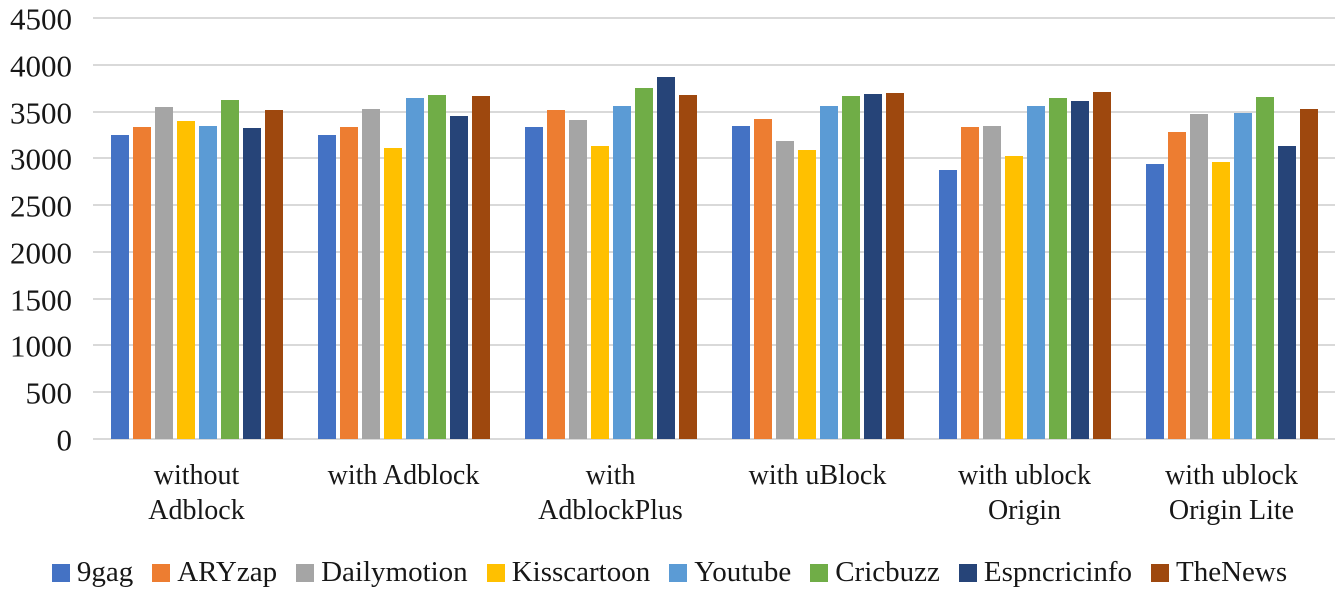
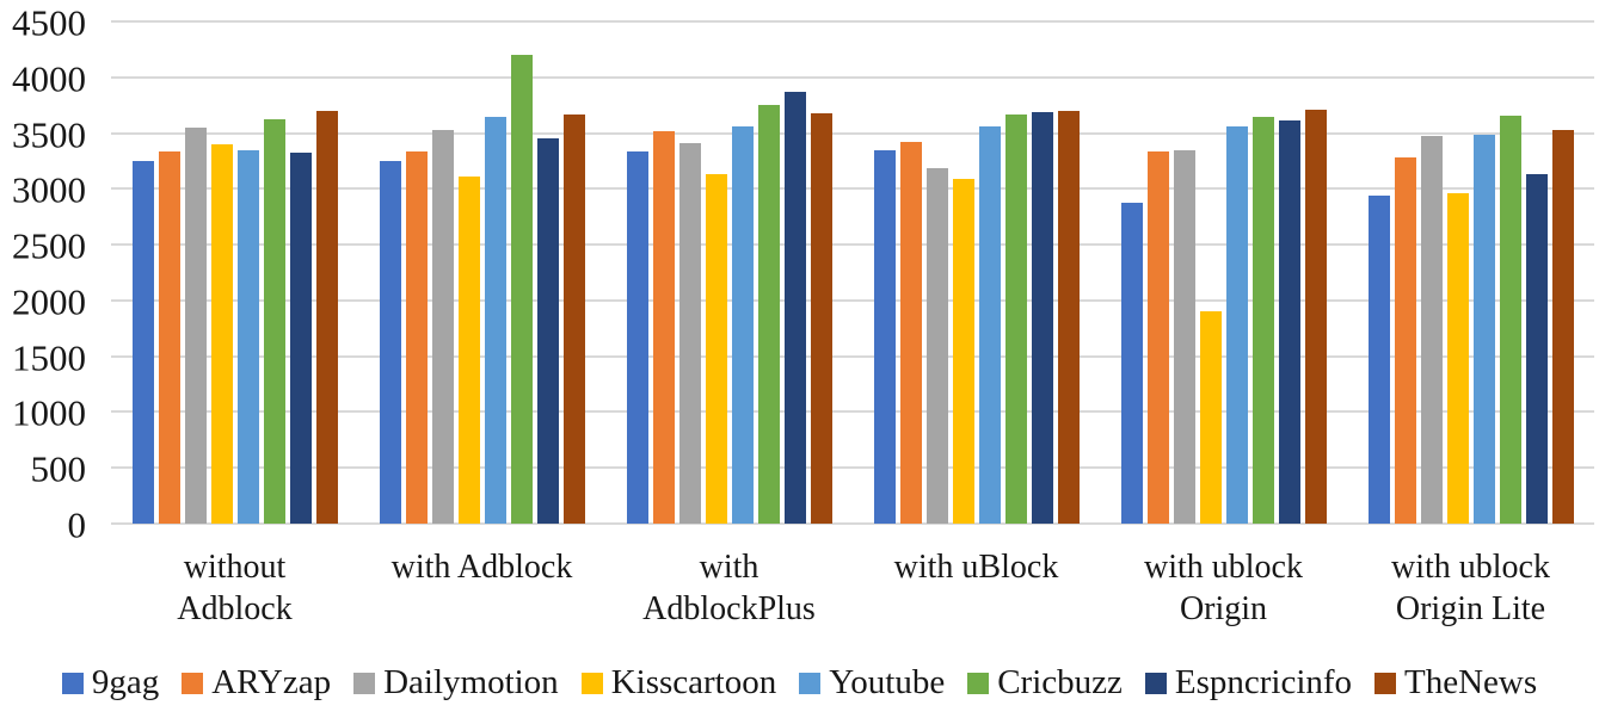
TheNews/without Adblock: 3500 -> 3700
Cricbuzz/with Adblock: 3700 -> 4200
Kisscartoon/with ublock Origin: 3000 -> 1900
